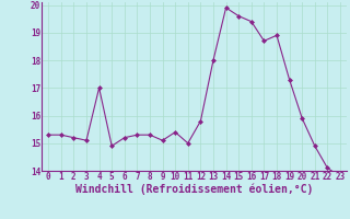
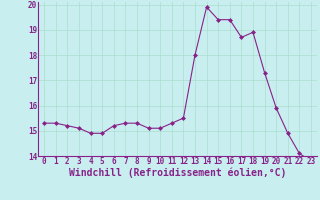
4: 17.0 -> 14.9
10: 15.4 -> 15.1
11: 15.0 -> 15.3
12: 15.8 -> 15.5
15: 19.6 -> 19.4
